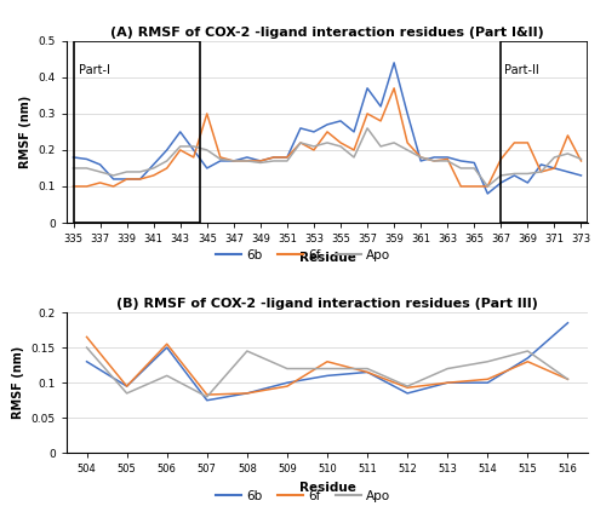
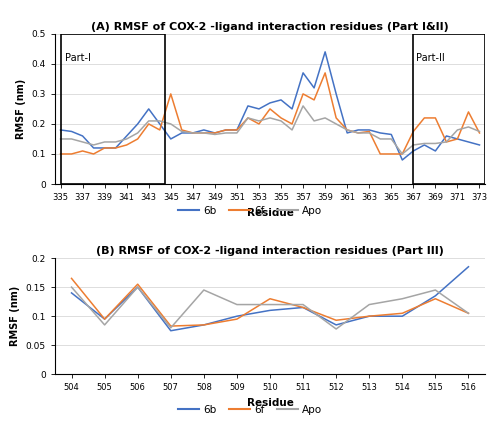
(B) RMSF of COX-2 -ligand interaction residues (Part III)/6b/504: 0.130 -> 0.140
(B) RMSF of COX-2 -ligand interaction residues (Part III)/Apo/506: 0.110 -> 0.150
(B) RMSF of COX-2 -ligand interaction residues (Part III)/Apo/512: 0.095 -> 0.078
